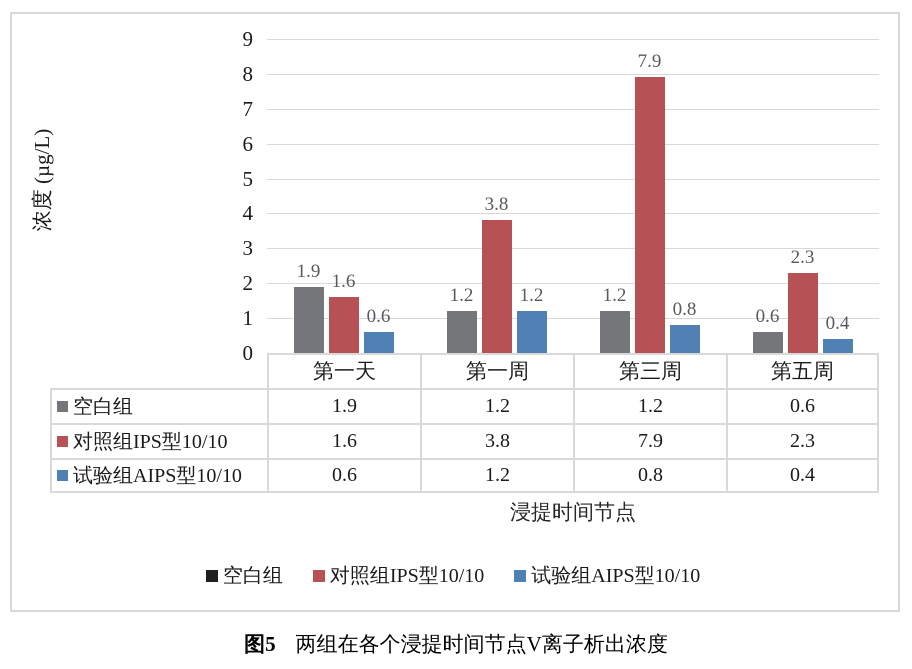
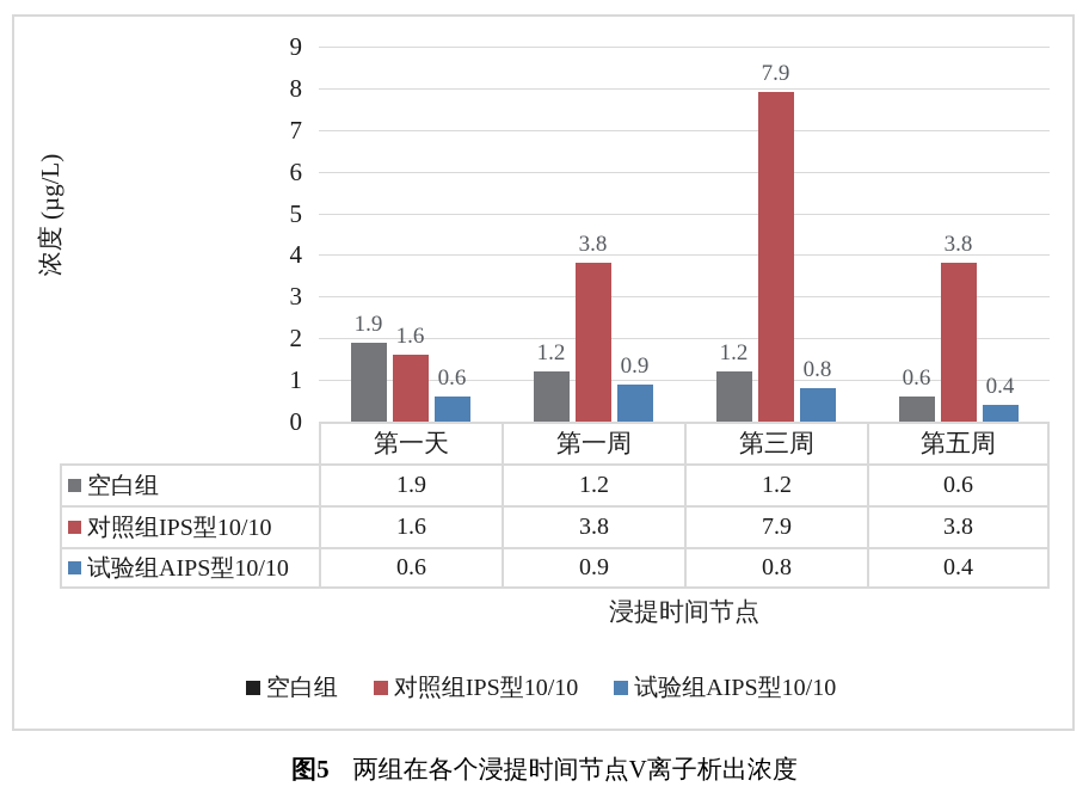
试验组AIPS型10/10/第一周: 1.2 -> 0.9
对照组IPS型10/10/第五周: 2.3 -> 3.8
